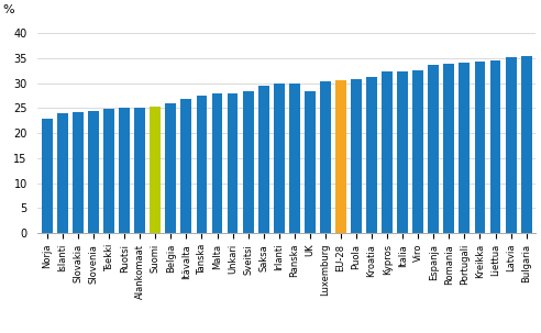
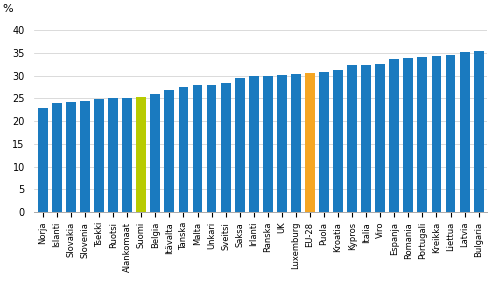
UK: 28.5 -> 30.2
